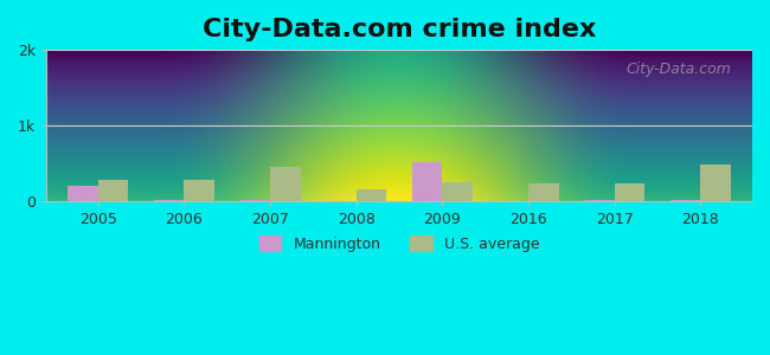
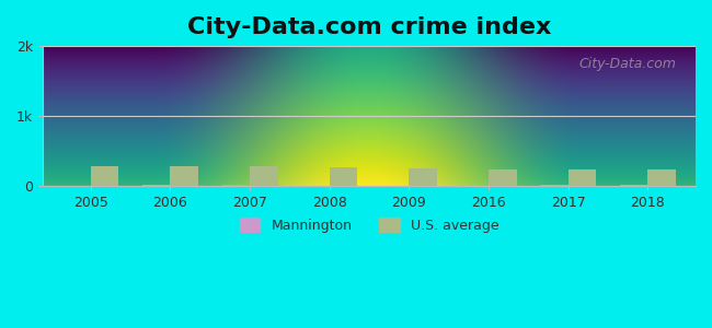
Mannington/2005: 0.20k -> 0.01k
U.S. average/2007: 0.46k -> 0.28k
U.S. average/2008: 0.16k -> 0.26k
Mannington/2009: 0.52k -> 0.00k
U.S. average/2018: 0.48k -> 0.24k
